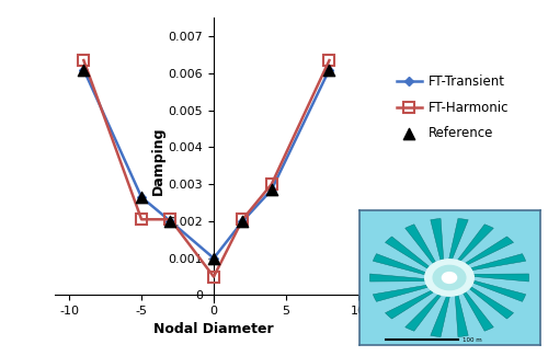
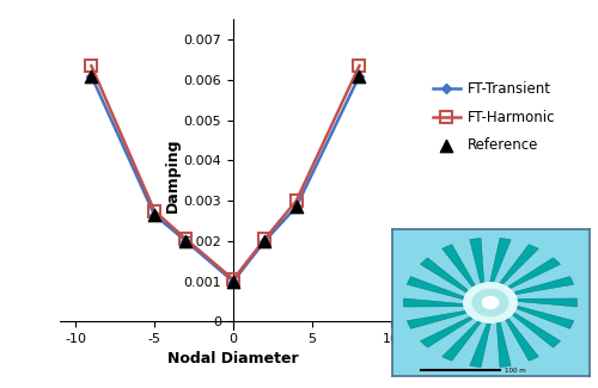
FT-Harmonic/-5: 0.00205 -> 0.00275
FT-Harmonic/0: 0.00050 -> 0.00105
